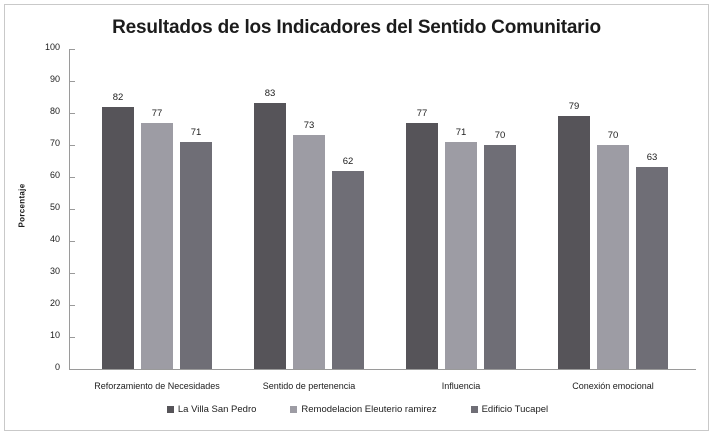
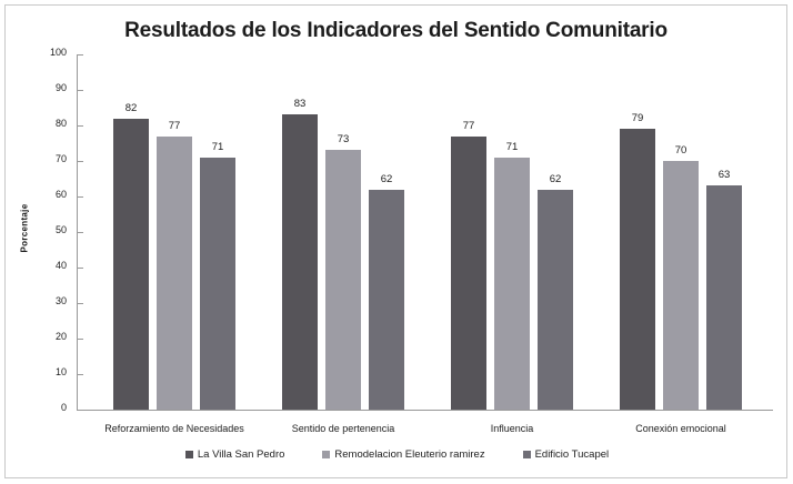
Edificio Tucapel/Influencia: 70 -> 62
